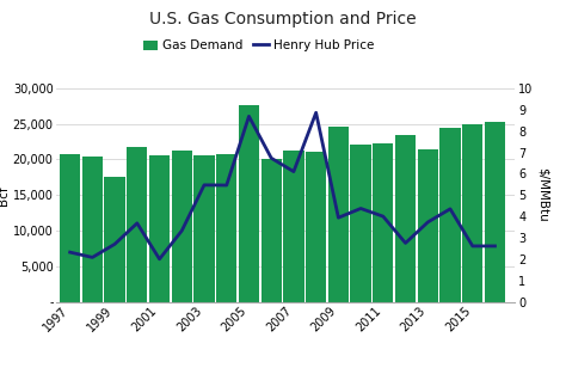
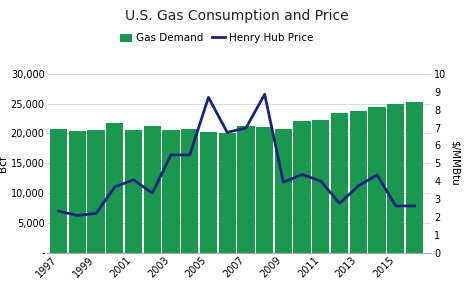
Gas Demand/1999: 17,600 -> 20,600
Henry Hub Price/1999: 2.7 -> 2.2
Henry Hub Price/2001: 2.0 -> 4.1
Gas Demand/2005: 27,600 -> 20,200
Henry Hub Price/2007: 6.1 -> 7.0
Gas Demand/2009: 24,600 -> 20,800
Gas Demand/2013: 21,400 -> 23,800
